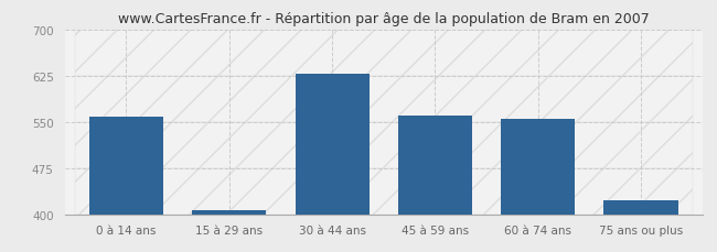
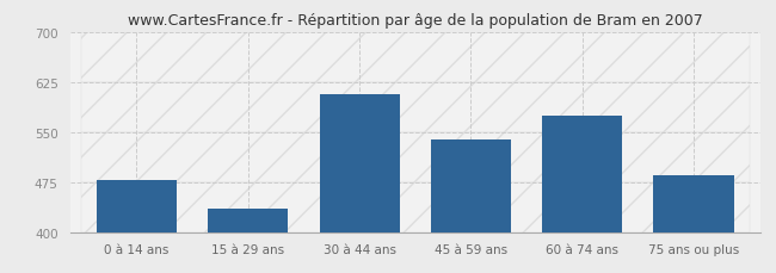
0 à 14 ans: 558 -> 478
15 à 29 ans: 407 -> 434
30 à 44 ans: 627 -> 606
45 à 59 ans: 560 -> 538
60 à 74 ans: 554 -> 574
75 ans ou plus: 422 -> 484
